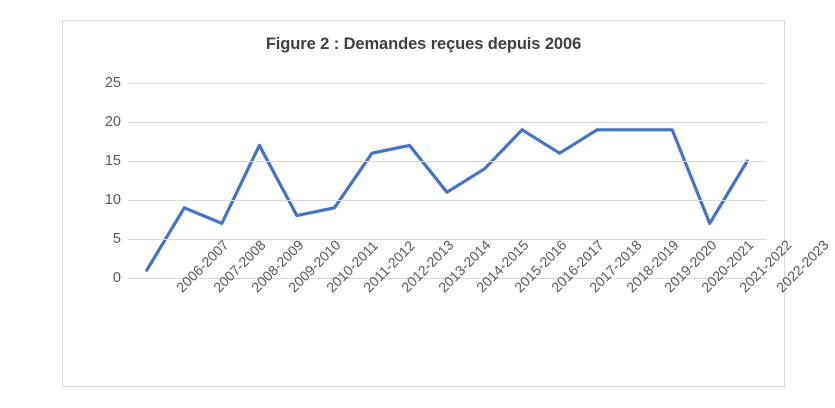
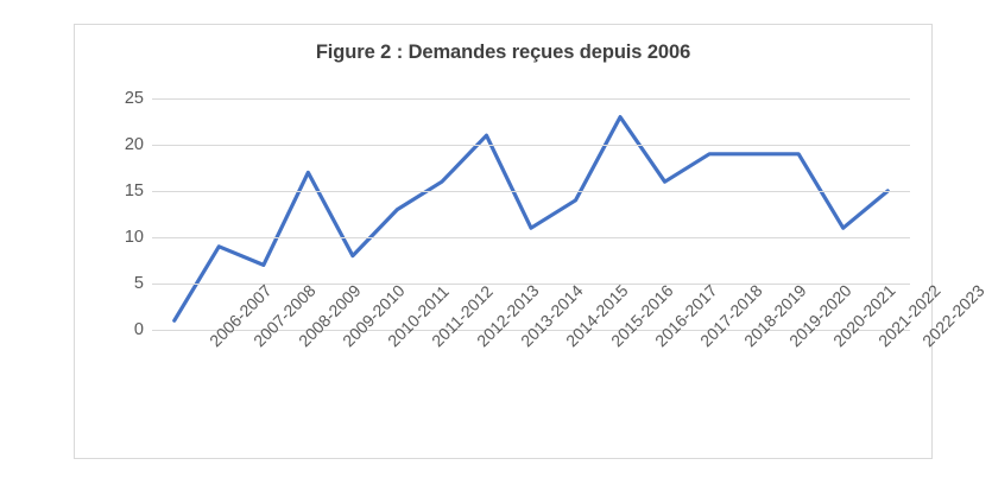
2011-2012: 9 -> 13
2013-2014: 17 -> 21
2016-2017: 19 -> 23
2021-2022: 7 -> 11
